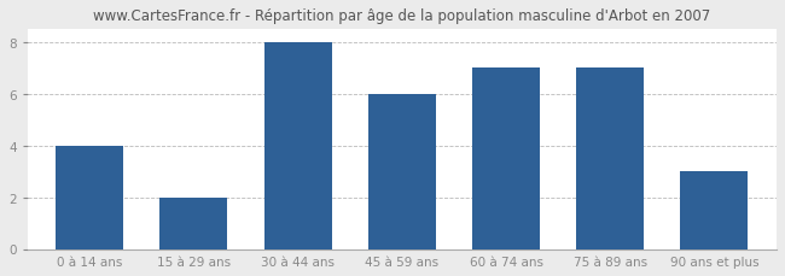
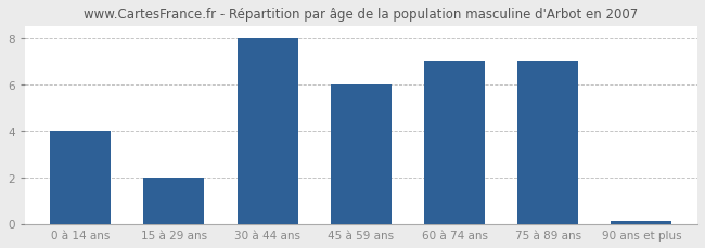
90 ans et plus: 3.0 -> 0.1
